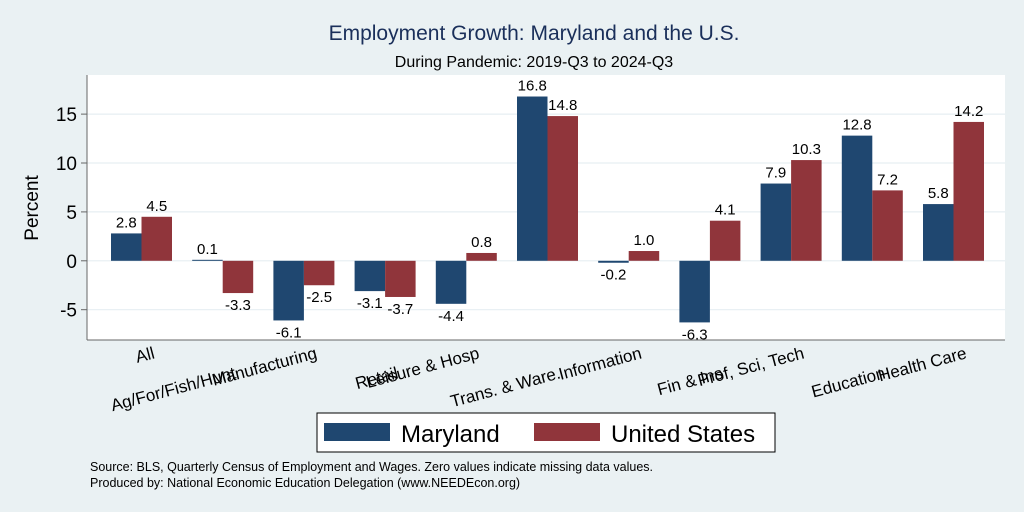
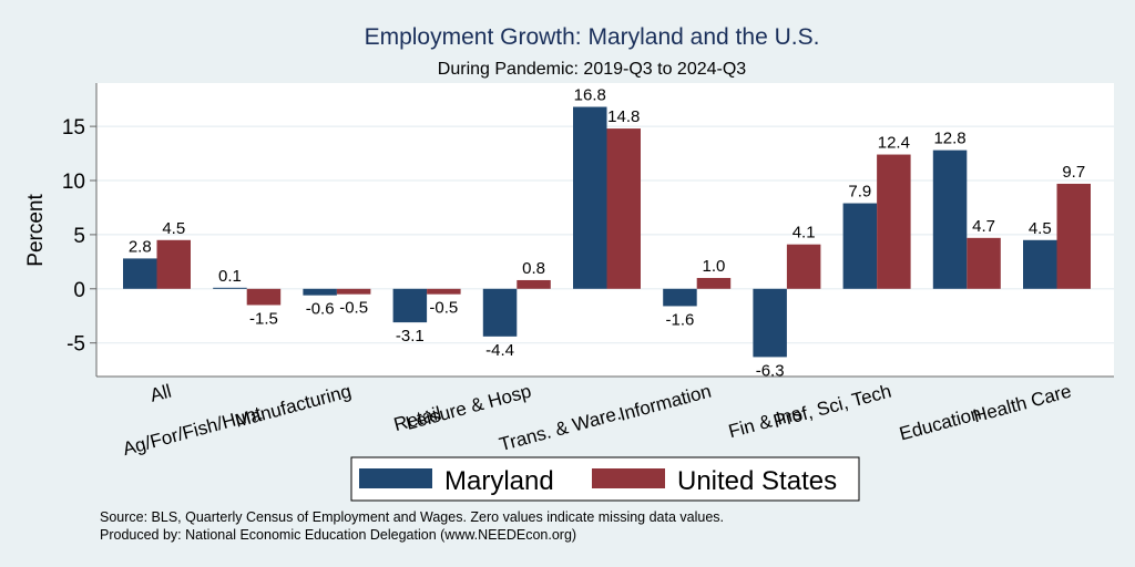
United States/Ag/For/Fish/Hunt: -3.3 -> -1.5
Maryland/Manufacturing: -6.1 -> -0.6
United States/Manufacturing: -2.5 -> -0.5
United States/Retail: -3.7 -> -0.5
Maryland/Information: -0.2 -> -1.6
United States/Prof, Sci, Tech: 10.3 -> 12.4
United States/Education: 7.2 -> 4.7
Maryland/Health Care: 5.8 -> 4.5
United States/Health Care: 14.2 -> 9.7
